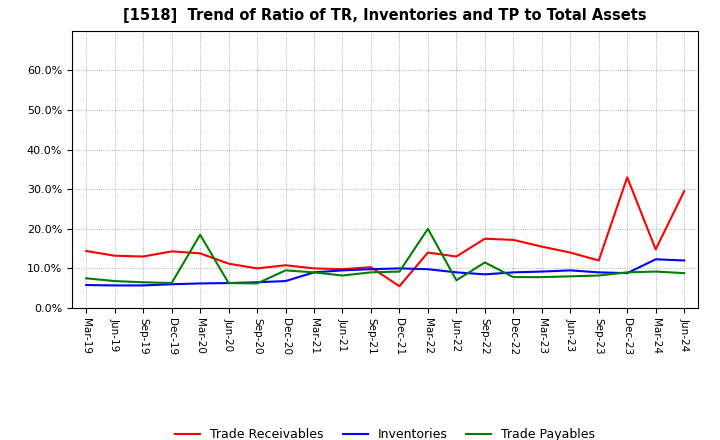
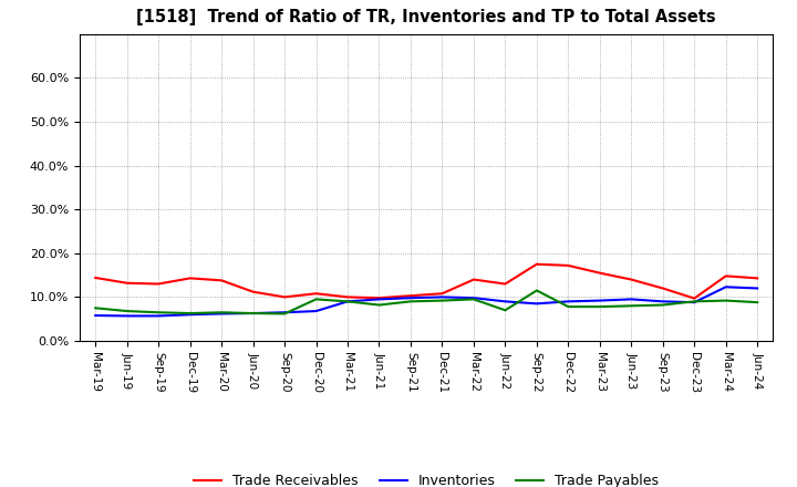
Trade Payables/Mar-20: 18.5% -> 6.5%
Trade Receivables/Dec-21: 5.5% -> 10.8%
Trade Payables/Mar-22: 20.0% -> 9.5%
Trade Receivables/Dec-23: 33.0% -> 9.7%
Trade Receivables/Jun-24: 29.5% -> 14.3%
